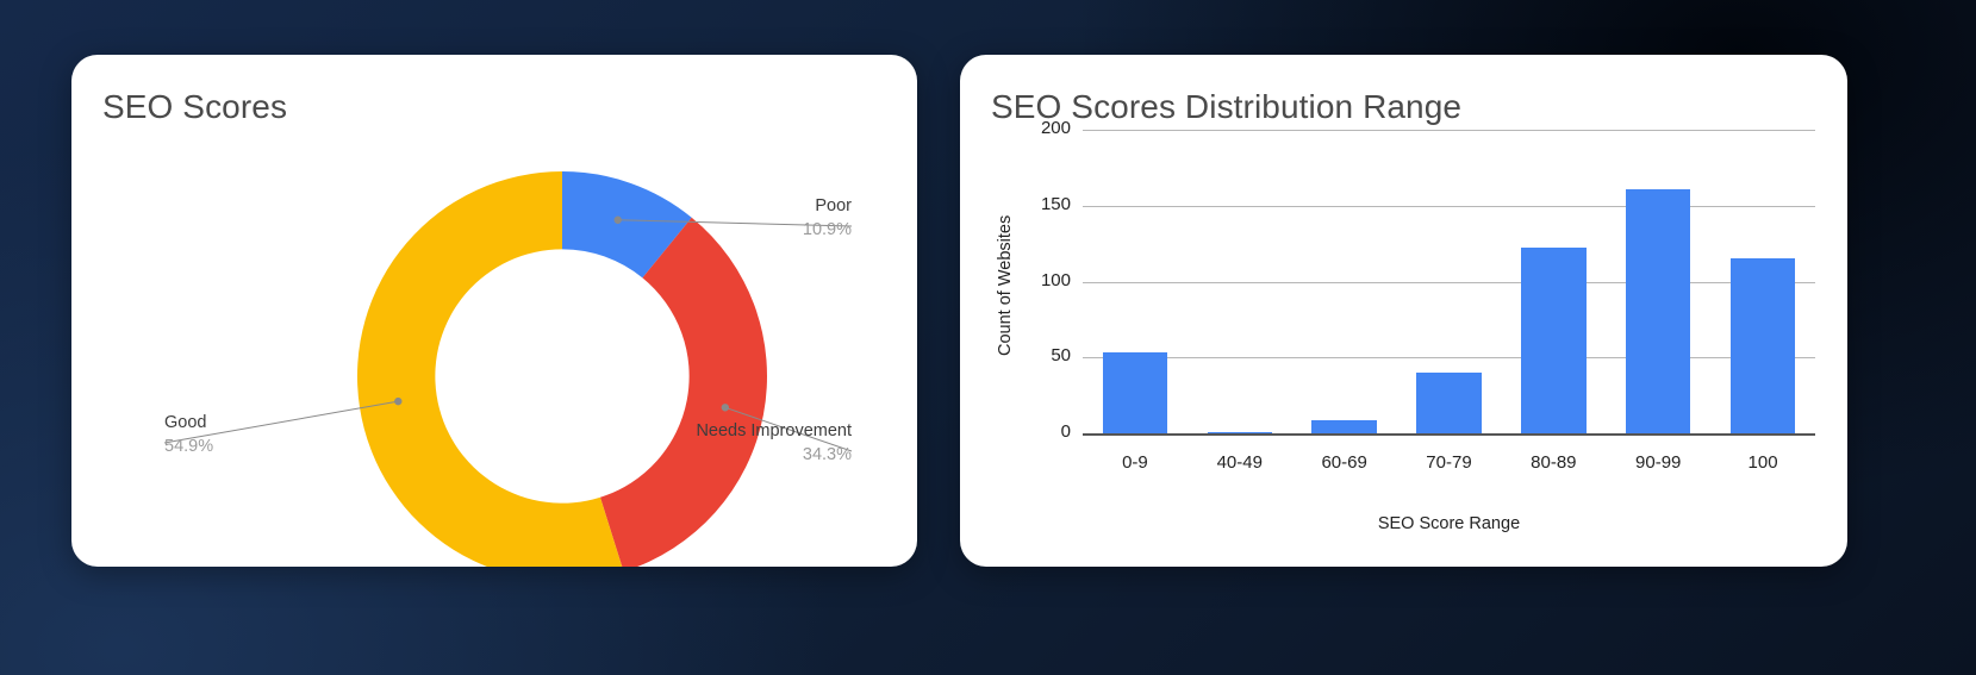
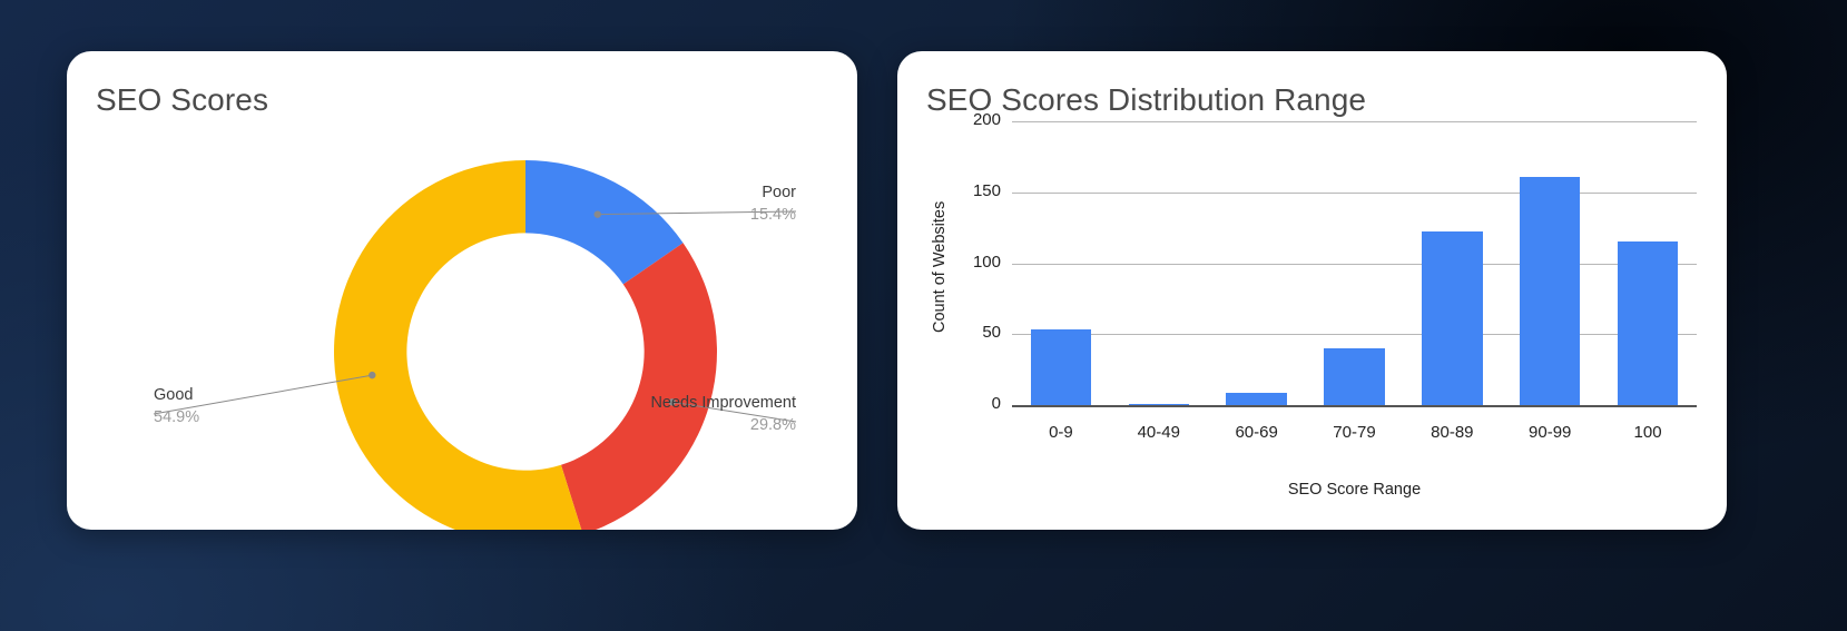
SEO Scores/Poor: 10.9% -> 15.4%
SEO Scores/Needs Improvement: 34.3% -> 29.8%
